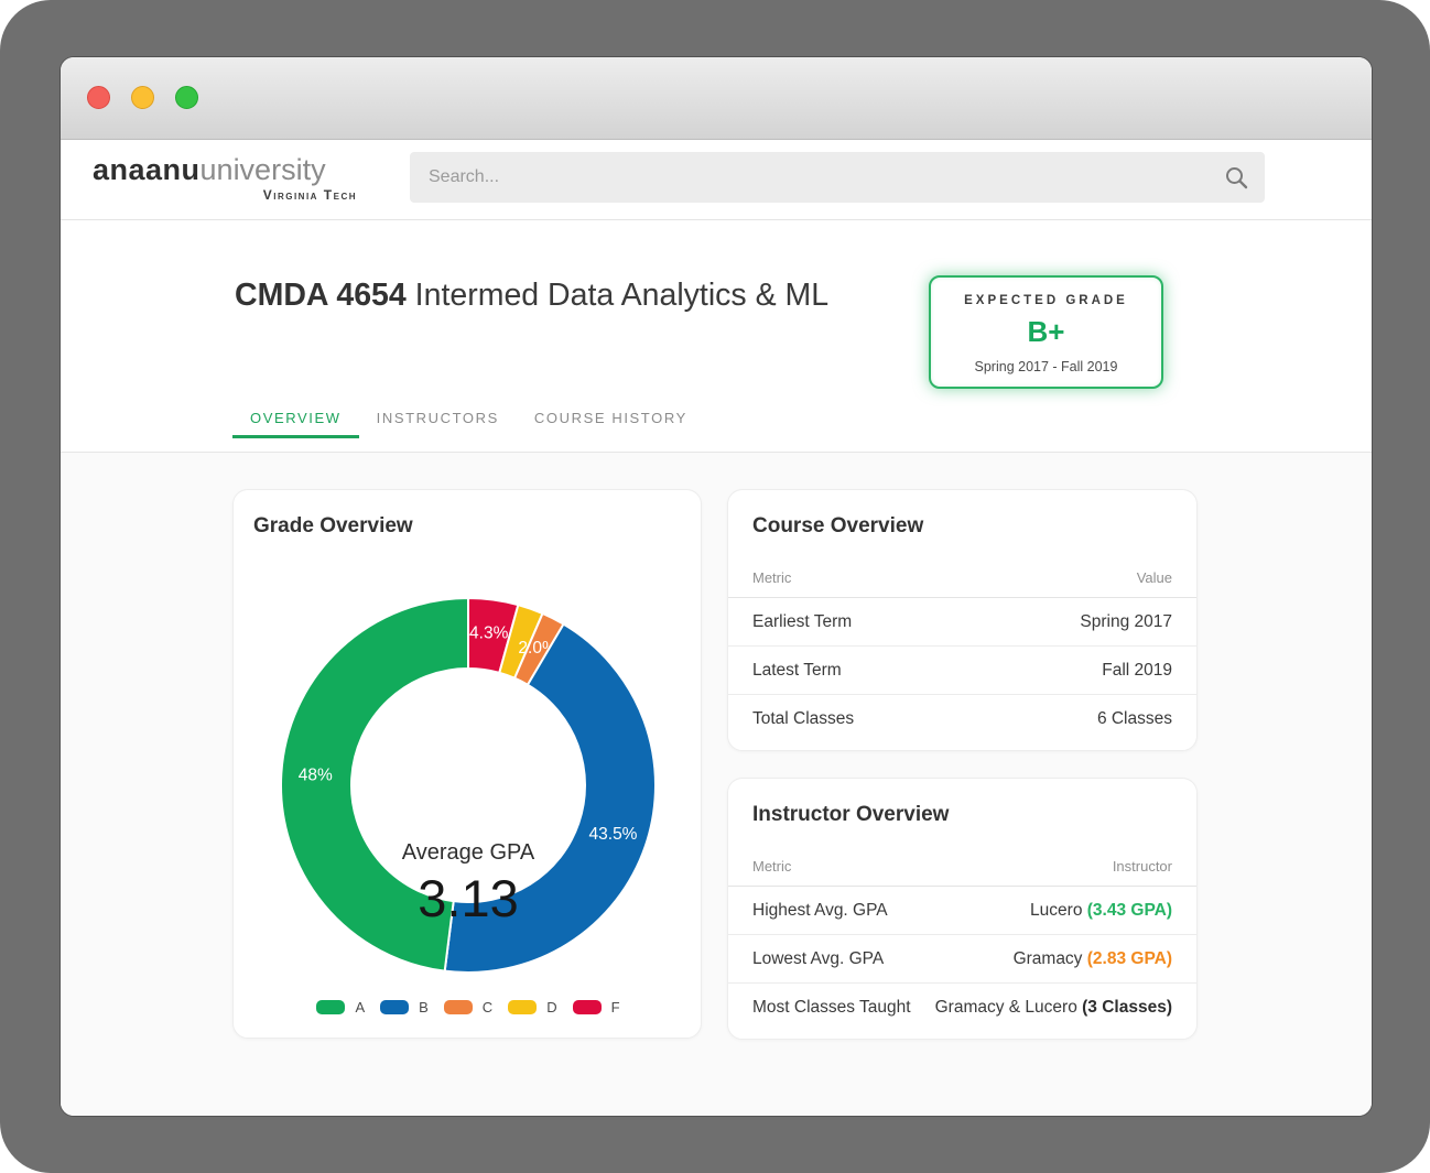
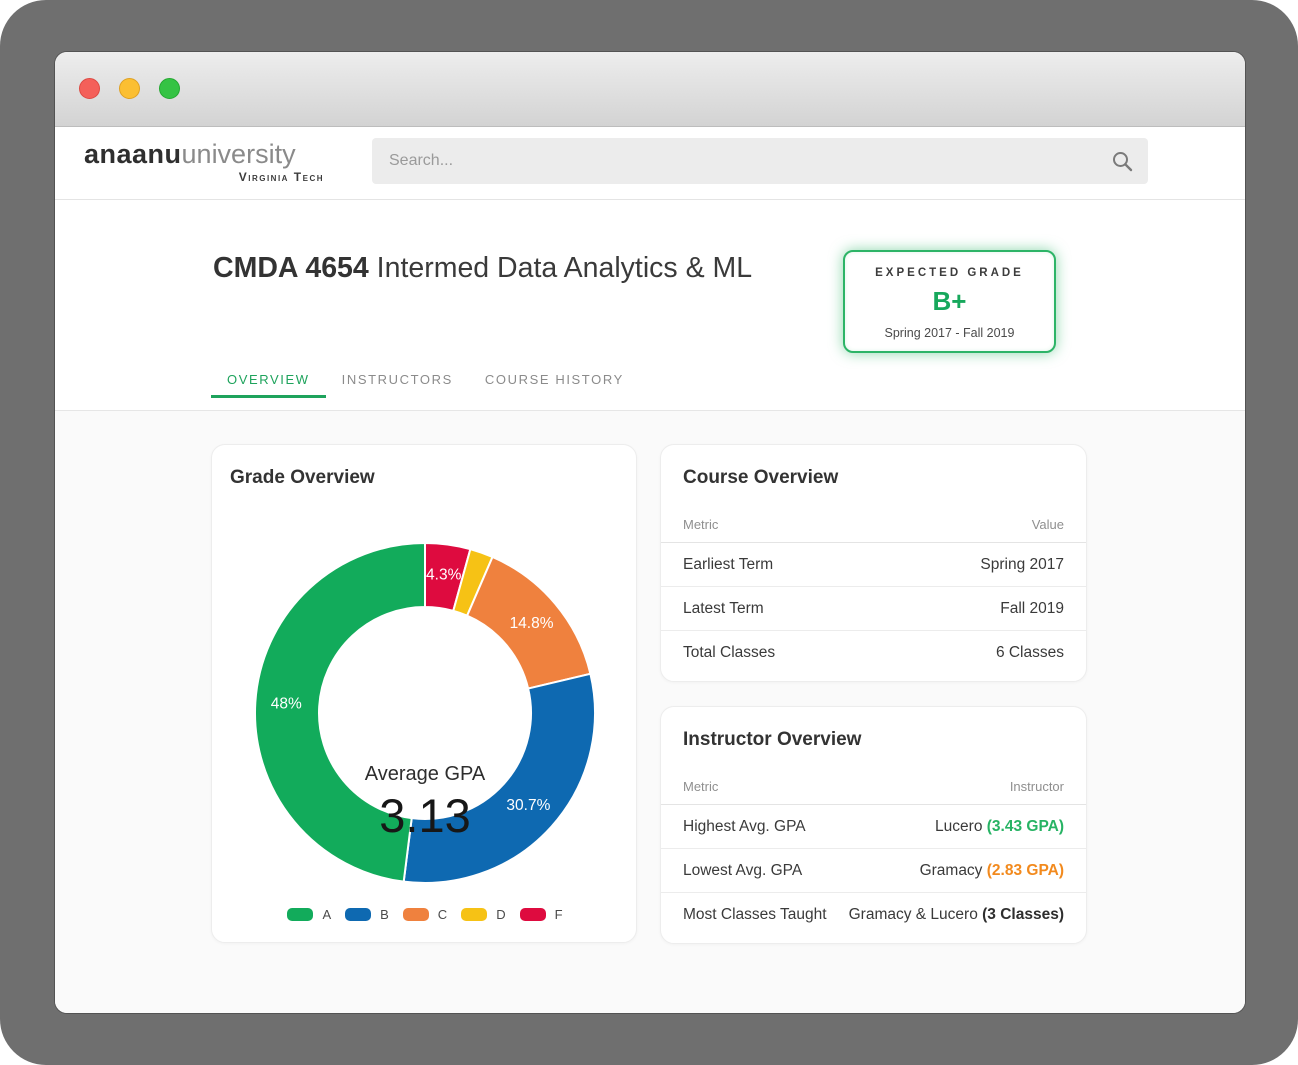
C: 2.0% -> 14.8%
B: 43.5% -> 30.7%
